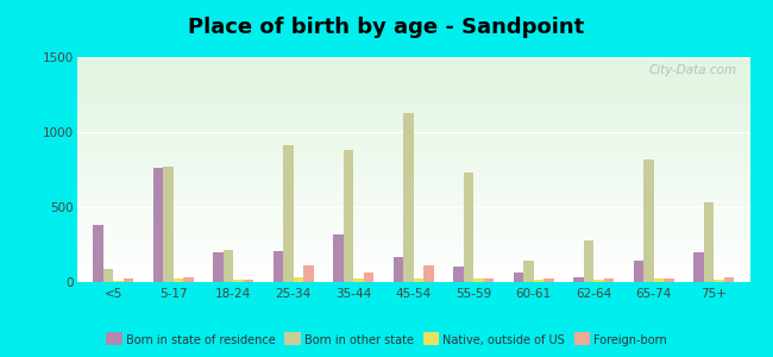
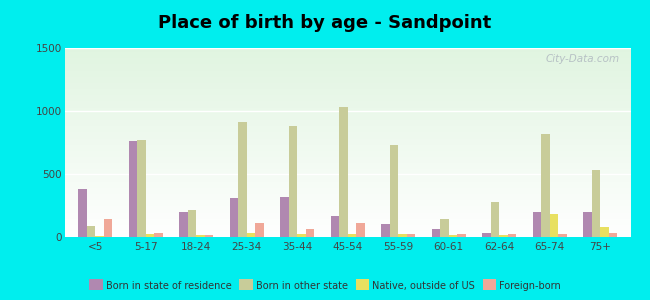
Foreign-born/<5: 20 -> 140
Born in state of residence/25-34: 210 -> 310
Born in other state/45-54: 1130 -> 1030
Born in state of residence/65-74: 140 -> 200
Native, outside of US/65-74: 20 -> 180
Native, outside of US/75+: 20 -> 80
